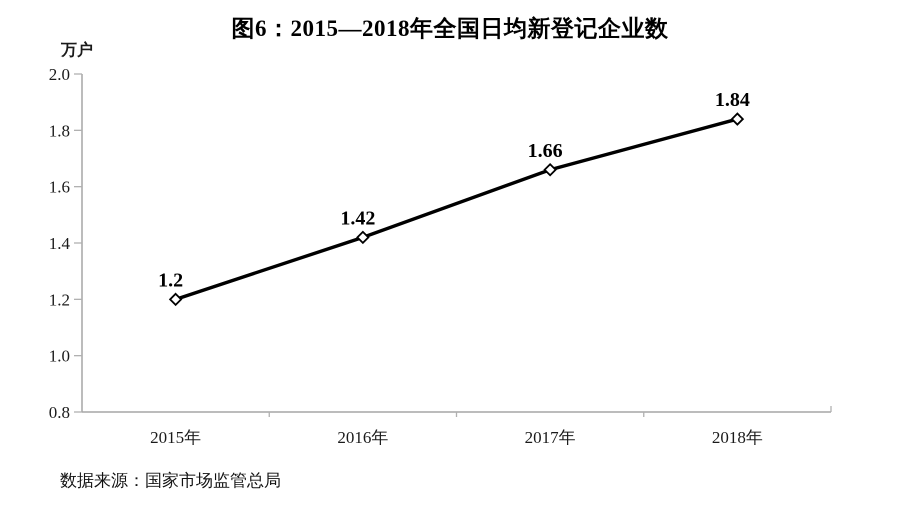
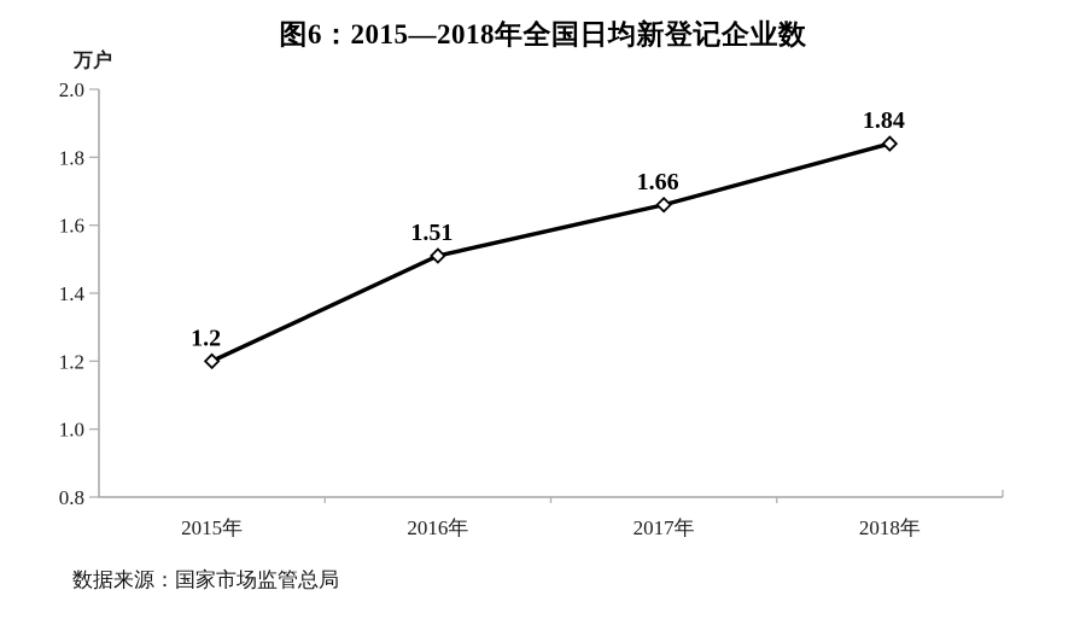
2016年: 1.42 -> 1.51
